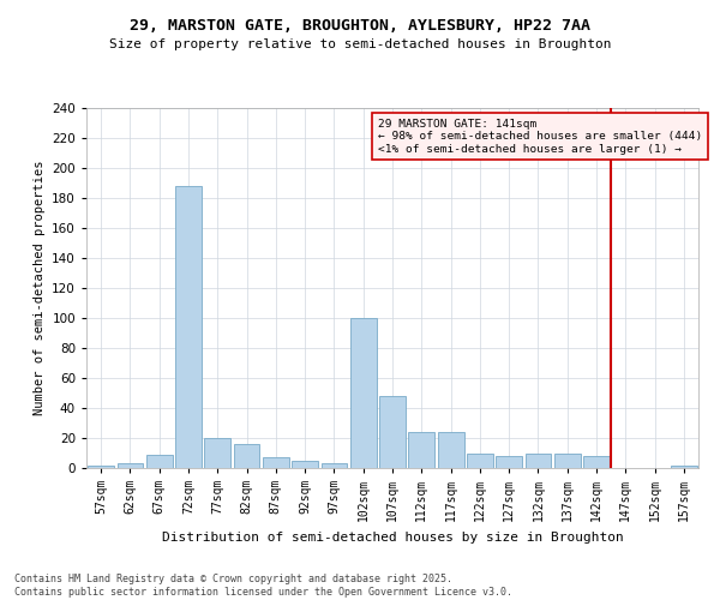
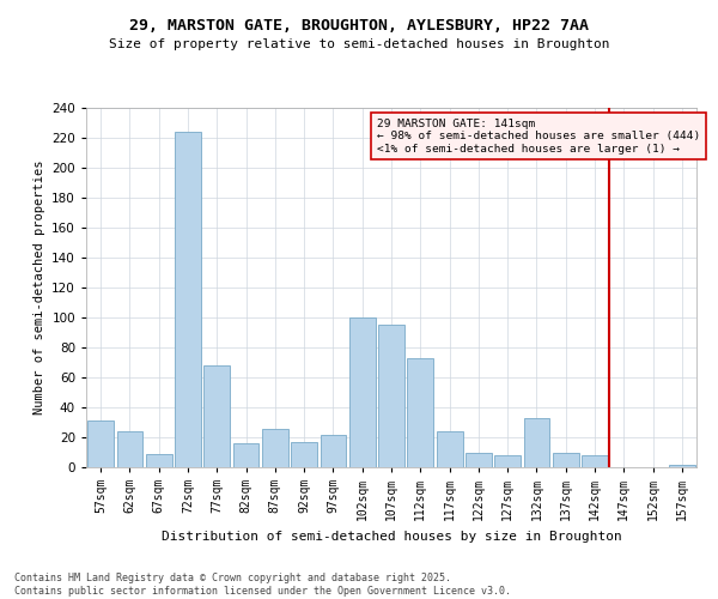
57sqm: 2 -> 31
62sqm: 3 -> 24
72sqm: 188 -> 224
77sqm: 20 -> 68
87sqm: 7 -> 26
92sqm: 5 -> 17
97sqm: 3 -> 22
107sqm: 48 -> 95
112sqm: 24 -> 73
132sqm: 10 -> 33
